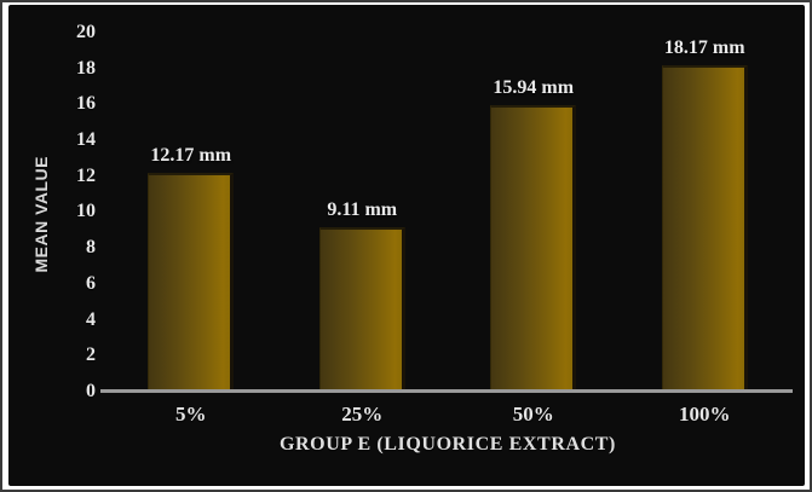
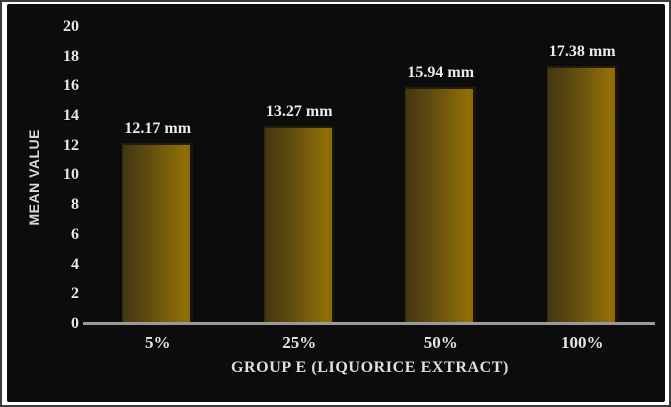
25%: 9.11 -> 13.27
100%: 18.17 -> 17.38
